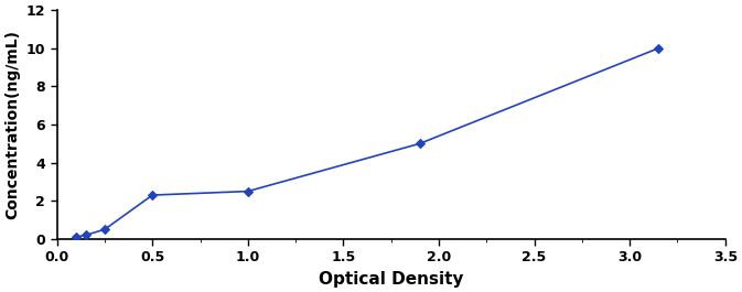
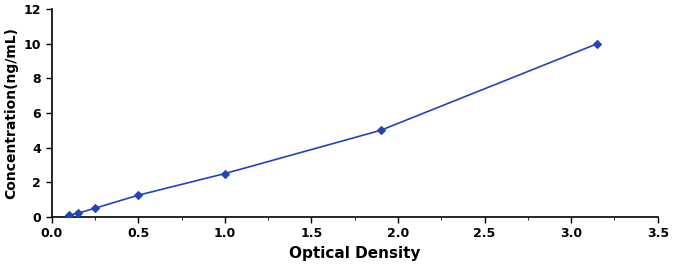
0.5: 2.3 -> 1.2
